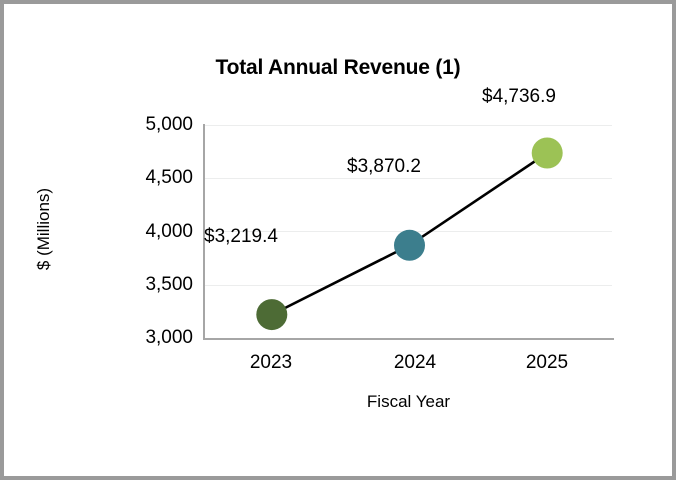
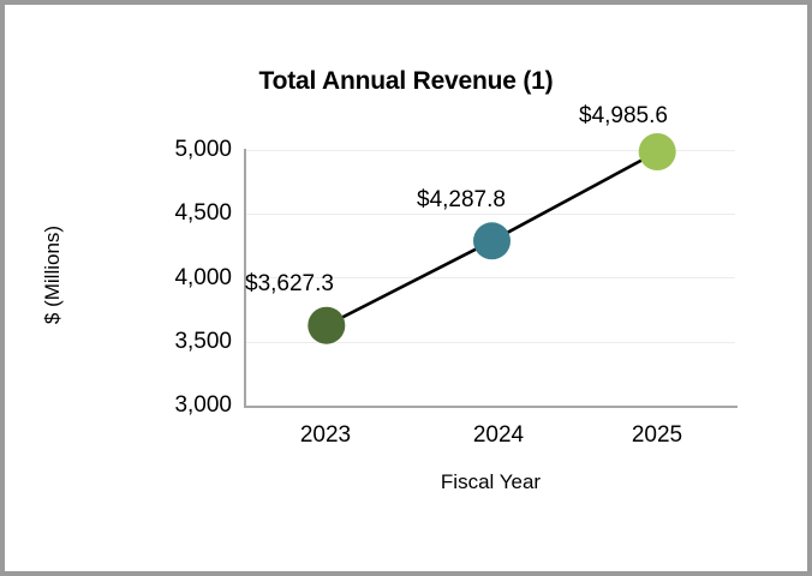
2023: $3,219.4 -> $3,627.3
2024: $3,870.2 -> $4,287.8
2025: $4,736.9 -> $4,985.6
